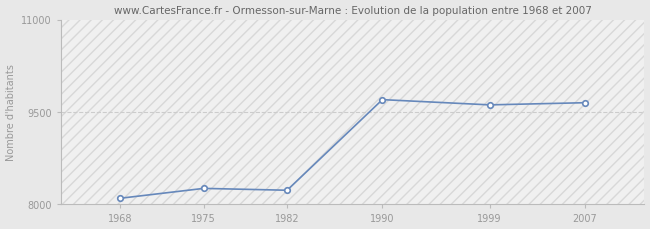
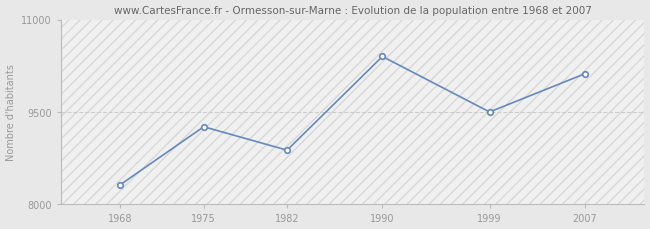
1968: 8100 -> 8320
1975: 8260 -> 9260
1982: 8230 -> 8880
1990: 9700 -> 10400
1999: 9620 -> 9500
2007: 9650 -> 10120
